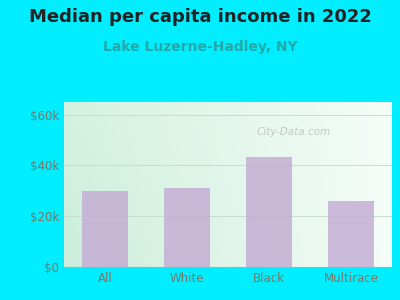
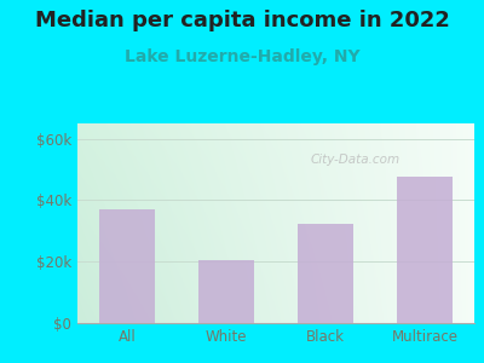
All: $30.0k -> $37.0k
White: $31.0k -> $20.5k
Black: $43.5k -> $32.5k
Multirace: $26.0k -> $47.5k
